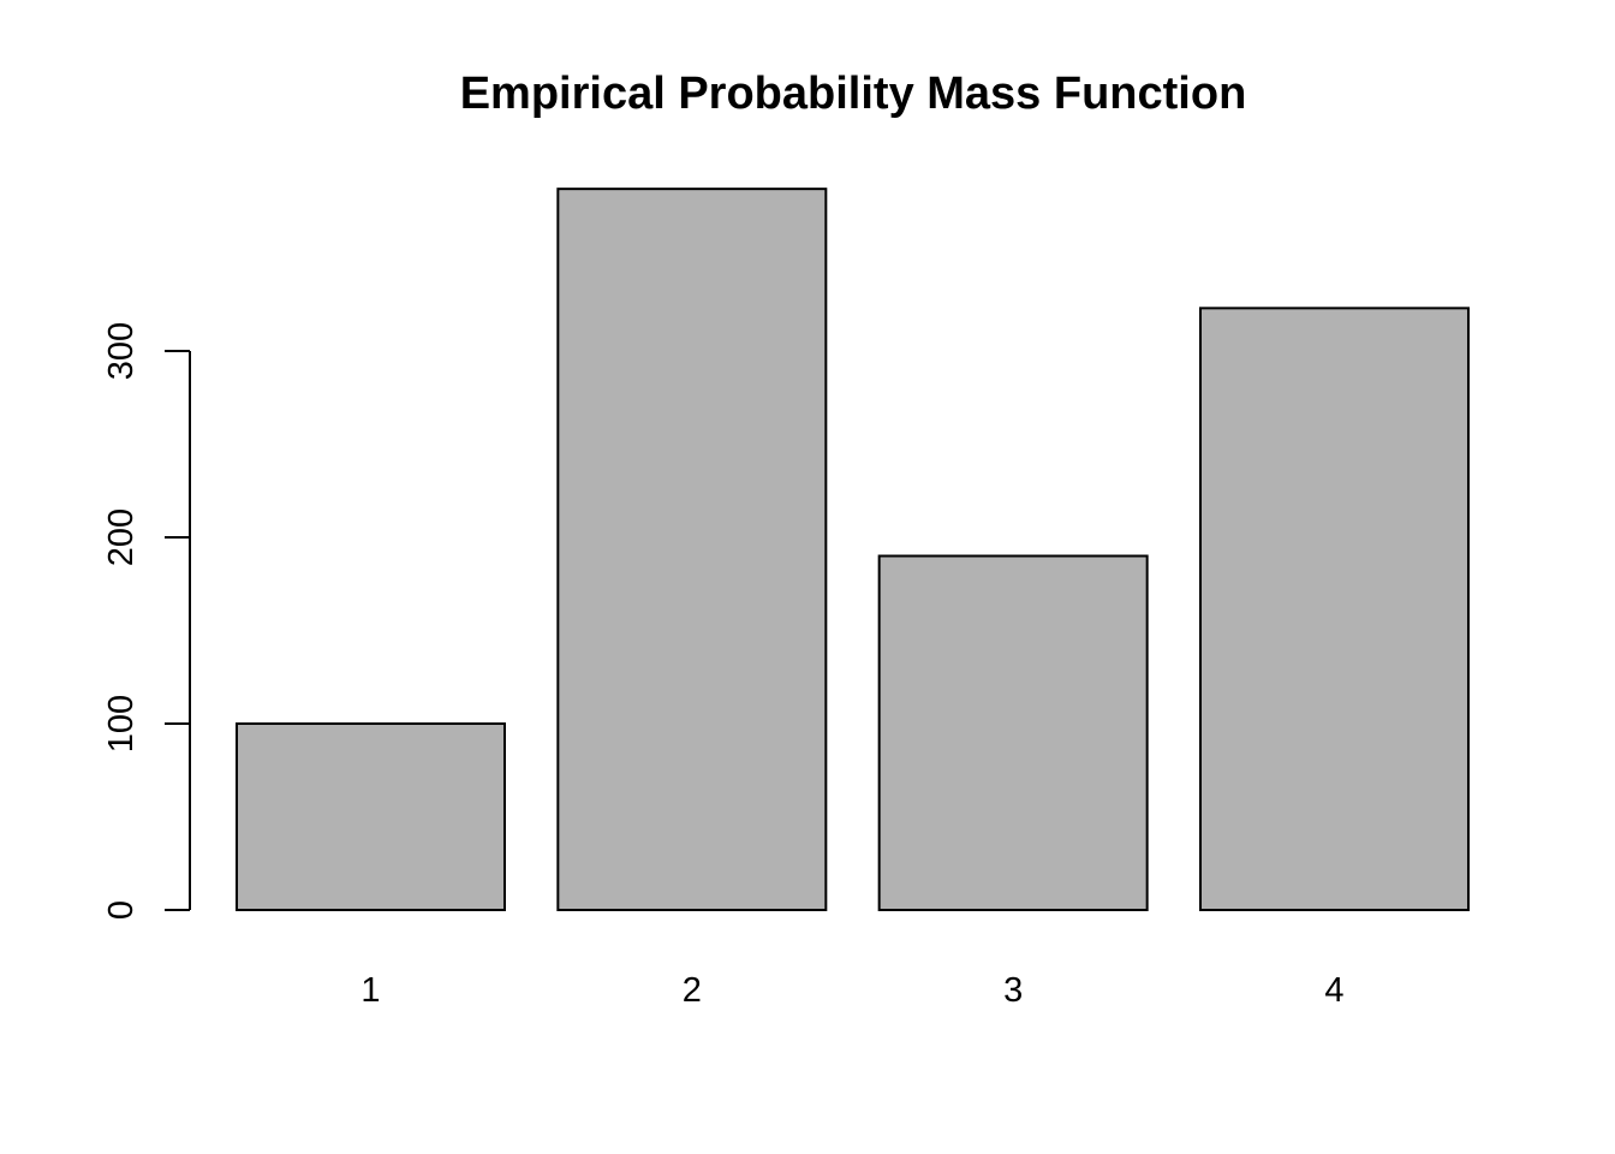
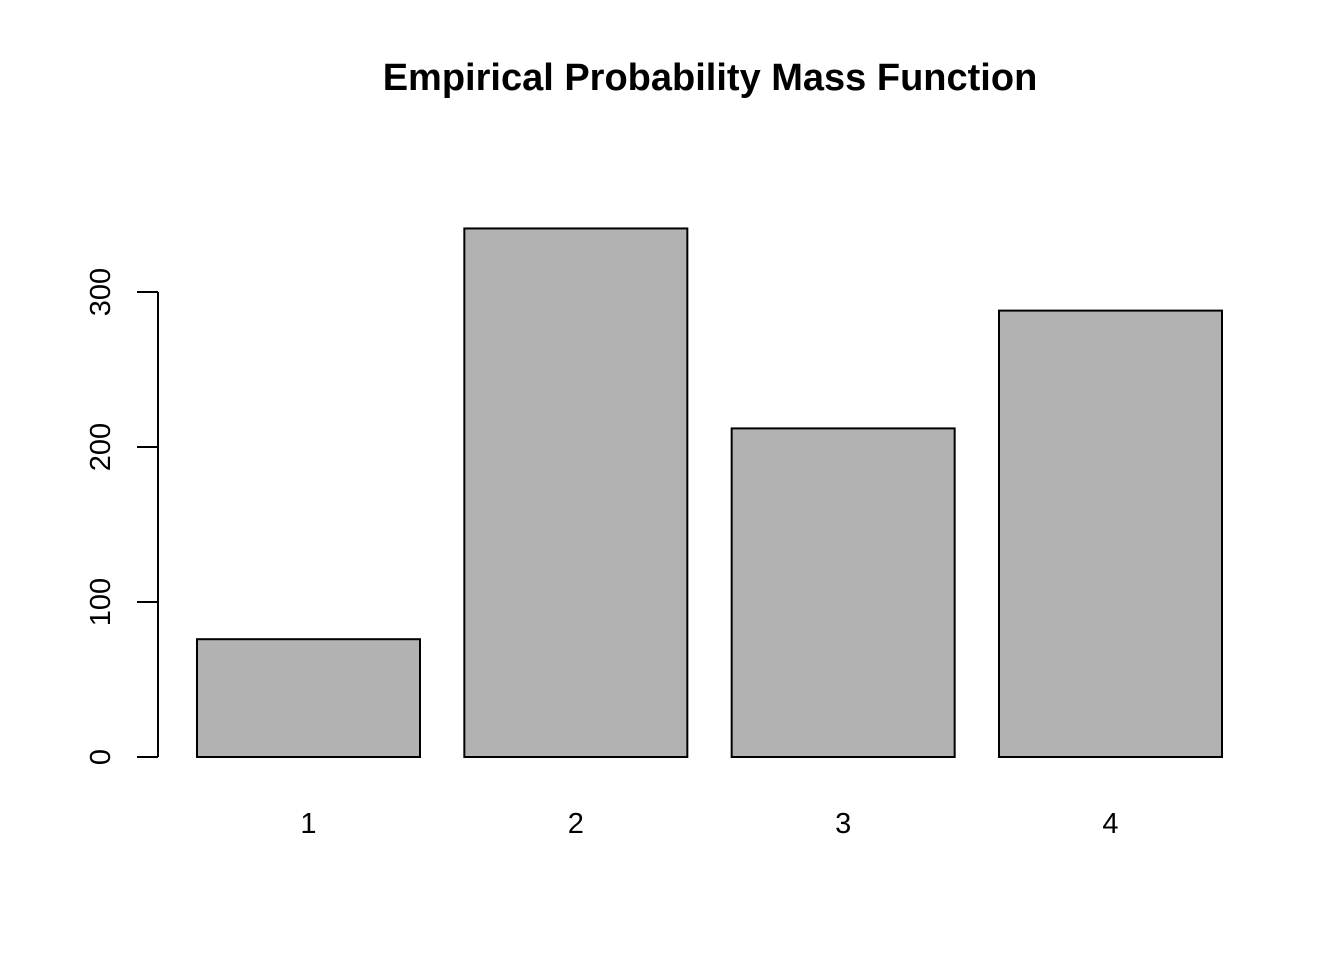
1: 100 -> 76
2: 387 -> 341
3: 190 -> 212
4: 323 -> 288
